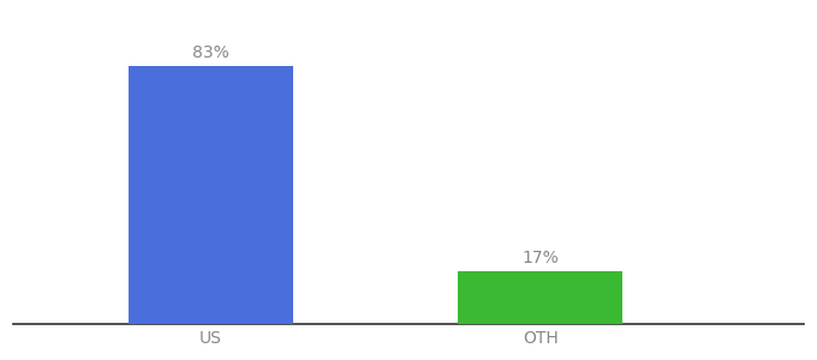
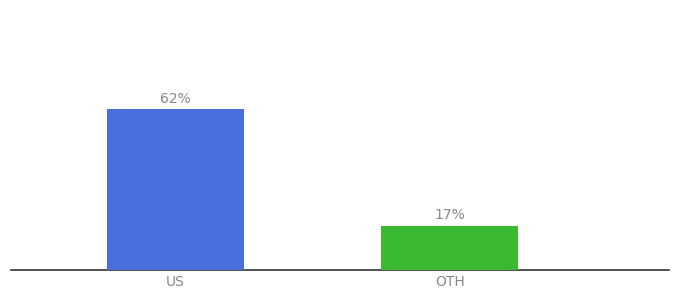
US: 83% -> 62%
